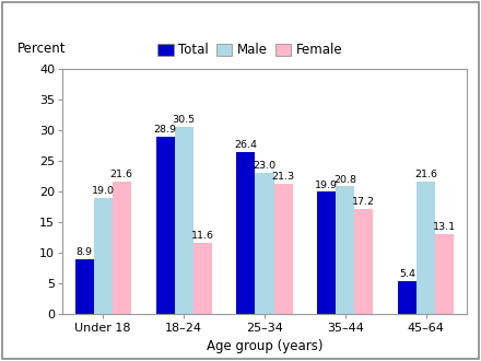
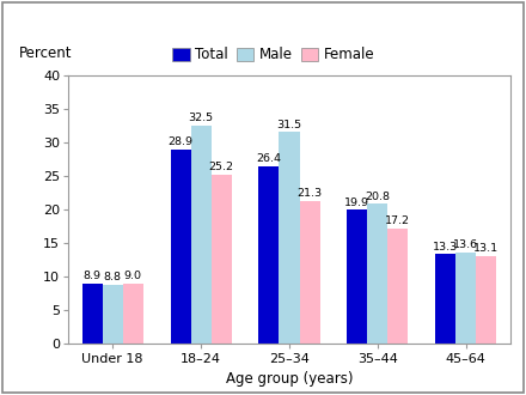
Male/Under 18: 19.0 -> 8.8
Female/Under 18: 21.6 -> 9.0
Male/18–24: 30.5 -> 32.5
Female/18–24: 11.6 -> 25.2
Male/25–34: 23.0 -> 31.5
Total/45–64: 5.4 -> 13.3
Male/45–64: 21.6 -> 13.6
